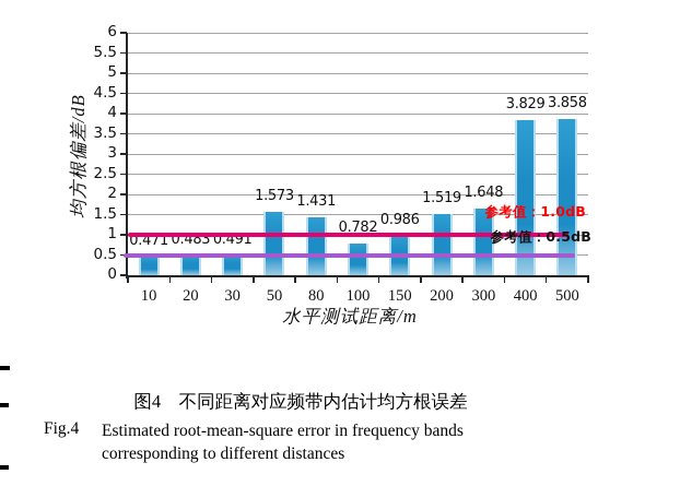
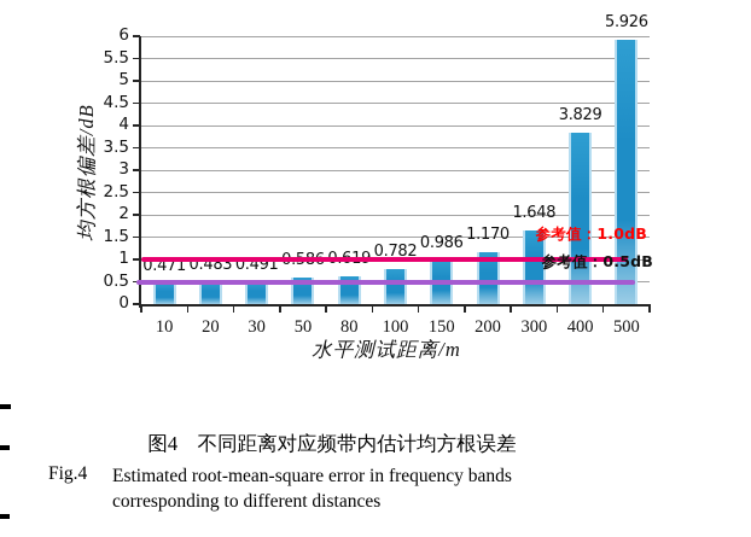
50: 1.573 -> 0.586
80: 1.431 -> 0.619
200: 1.519 -> 1.170
500: 3.858 -> 5.926
